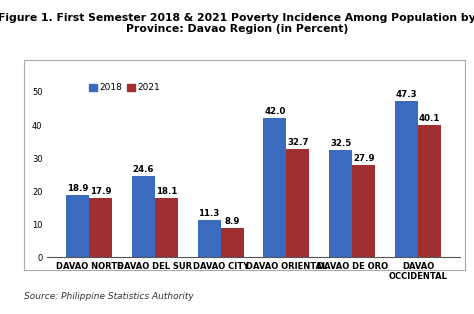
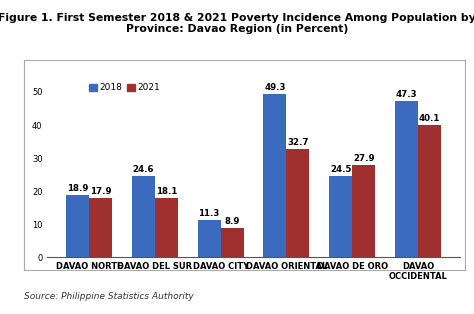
2018/DAVAO ORIENTAL: 42.0 -> 49.3
2018/DAVAO DE ORO: 32.5 -> 24.5
